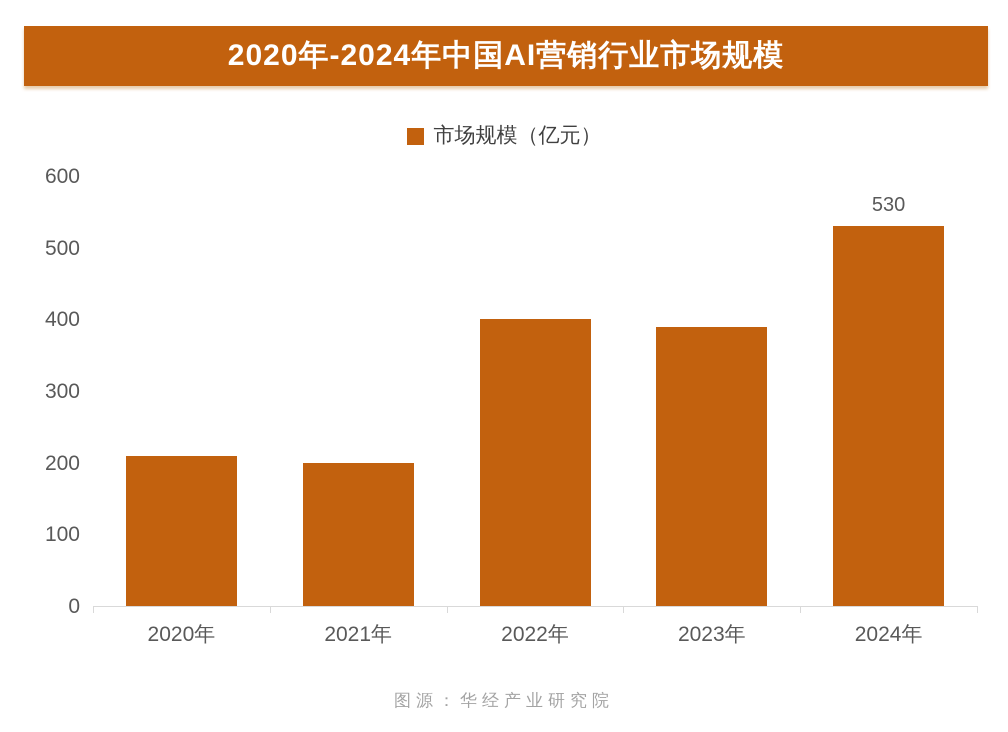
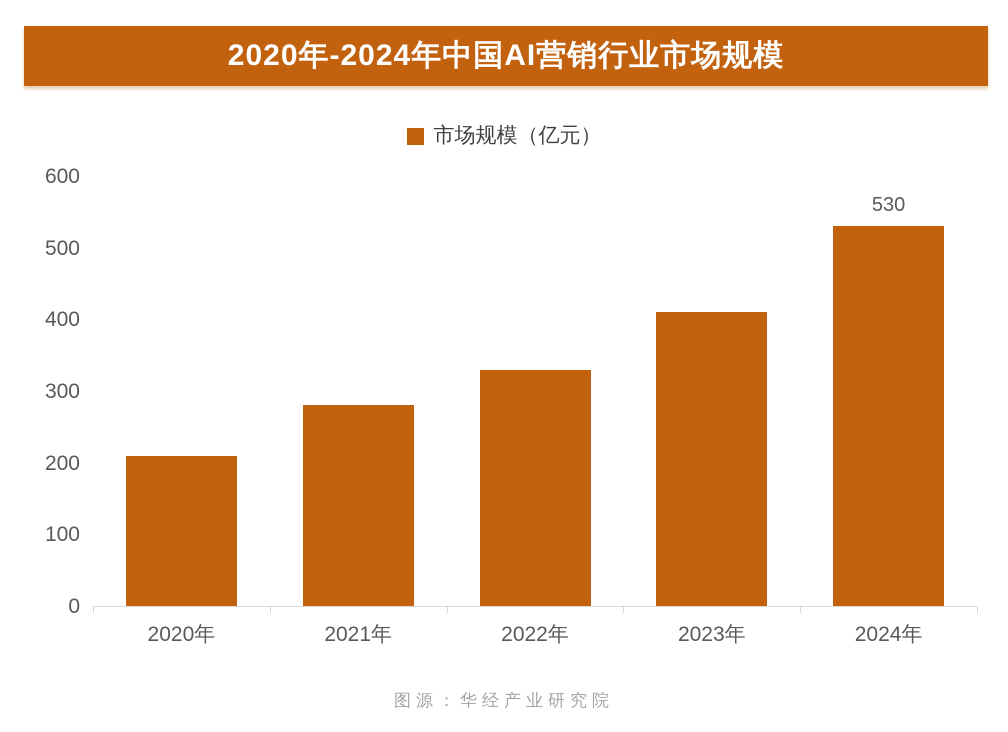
2021年: 200 -> 280
2022年: 400 -> 330
2023年: 390 -> 410
